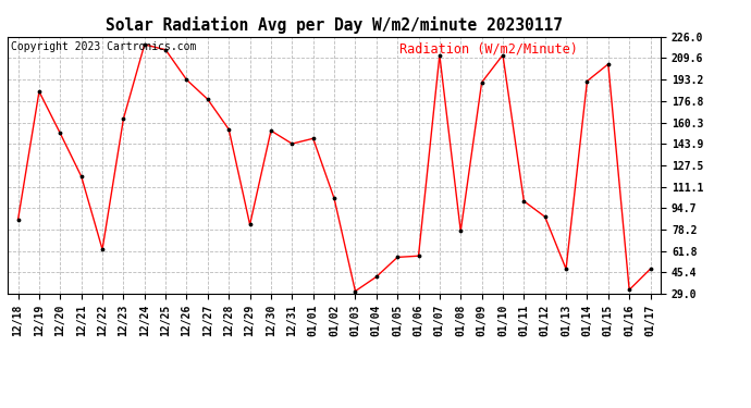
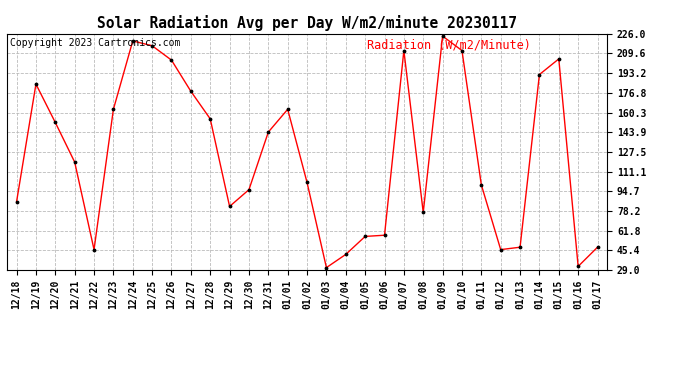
12/22: 63 -> 46
12/26: 193 -> 204
12/30: 154 -> 96
01/01: 148 -> 163
01/09: 191 -> 224
01/12: 88 -> 46
